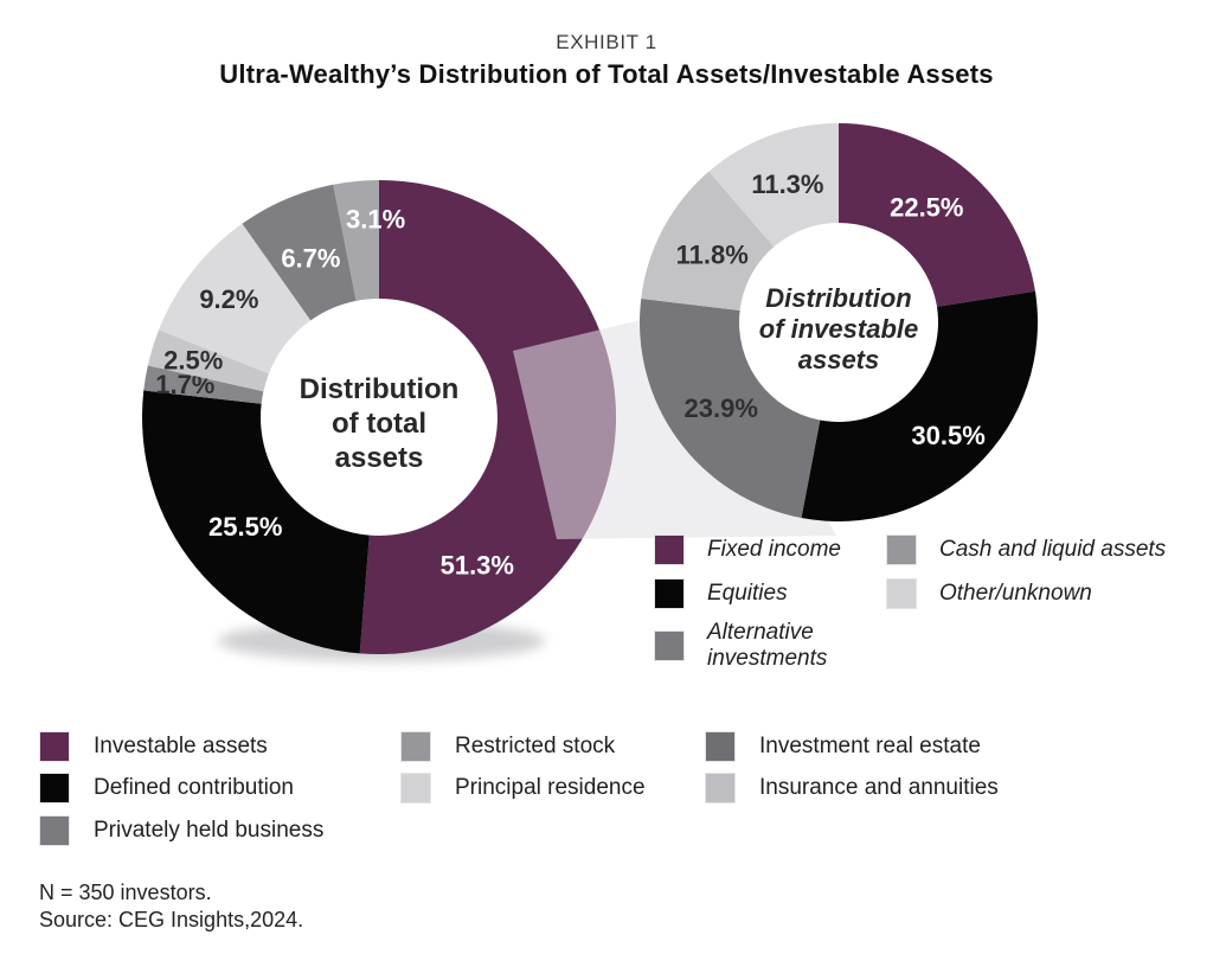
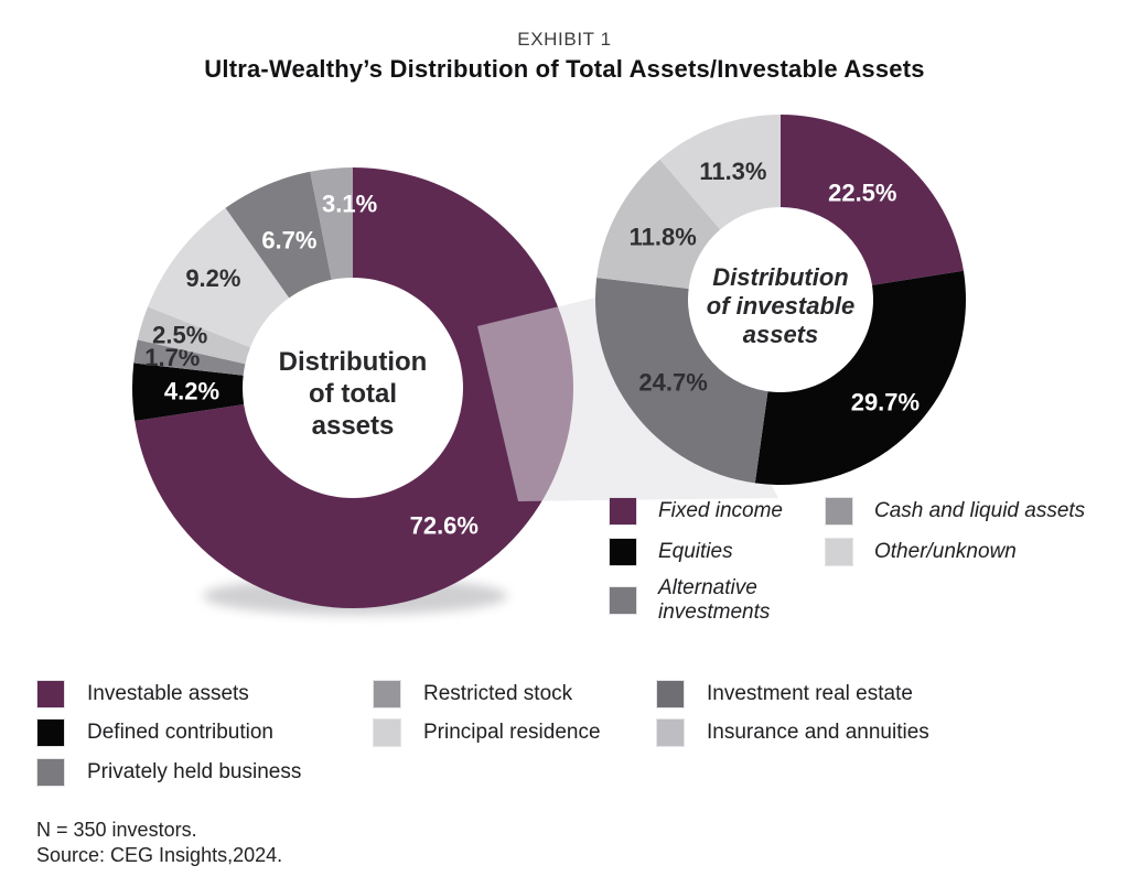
Distribution of total assets/Investable assets: 51.3% -> 72.6%
Distribution of total assets/Defined contribution: 25.5% -> 4.2%
Distribution of investable assets/Equities: 30.5% -> 29.7%
Distribution of investable assets/Alternative investments: 23.9% -> 24.7%
